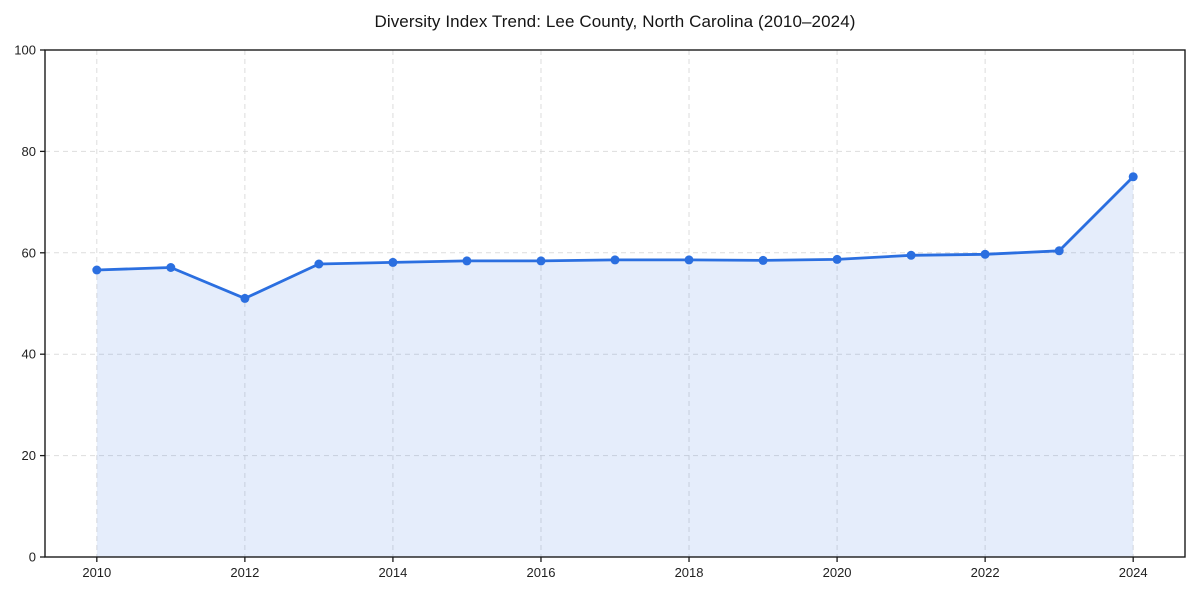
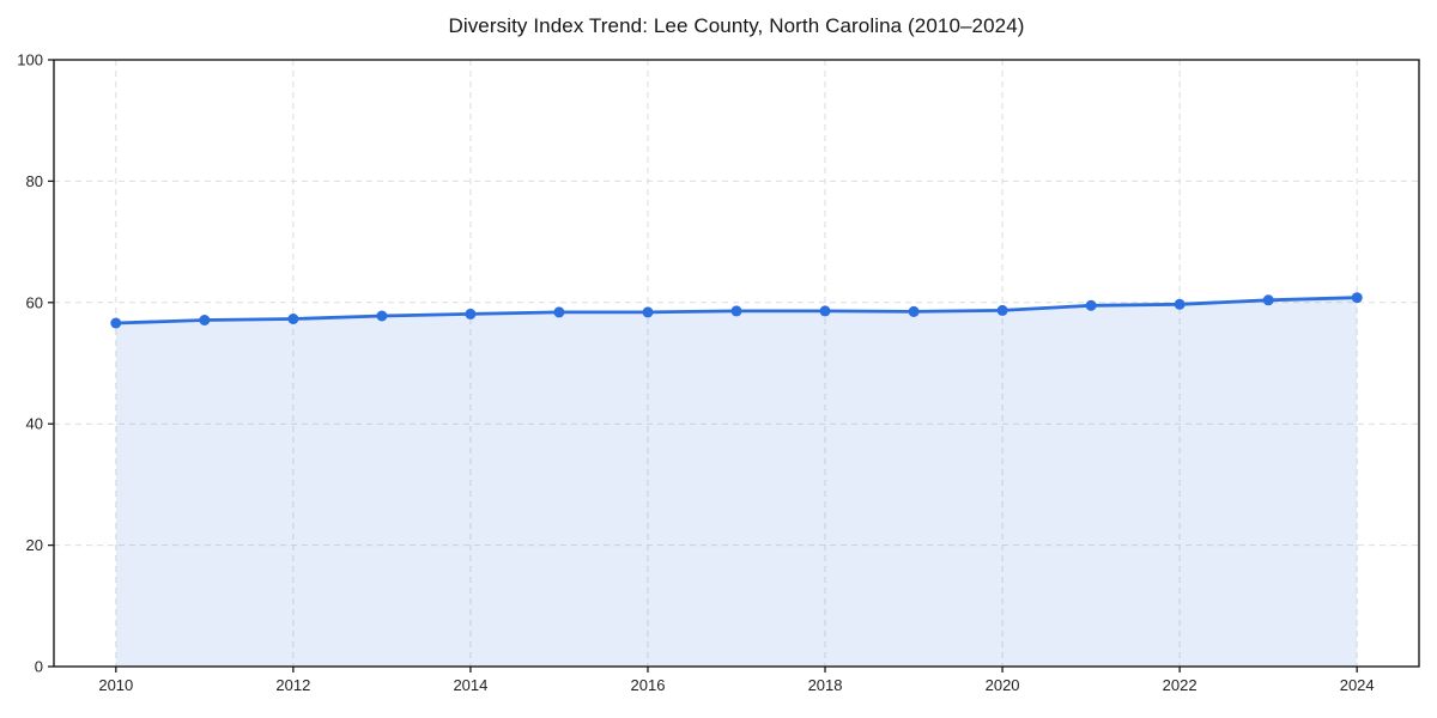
2012: 51 -> 57
2024: 75 -> 61
